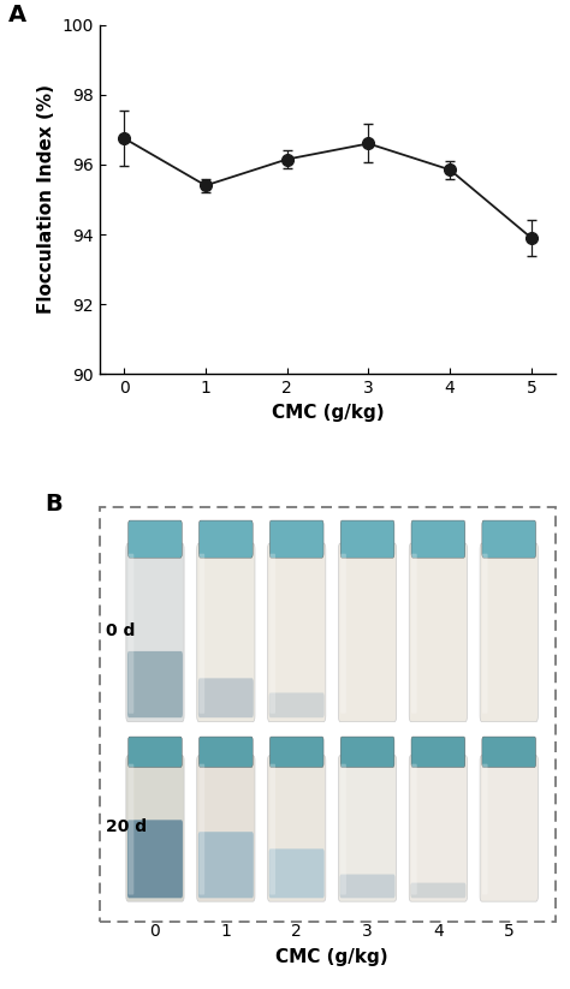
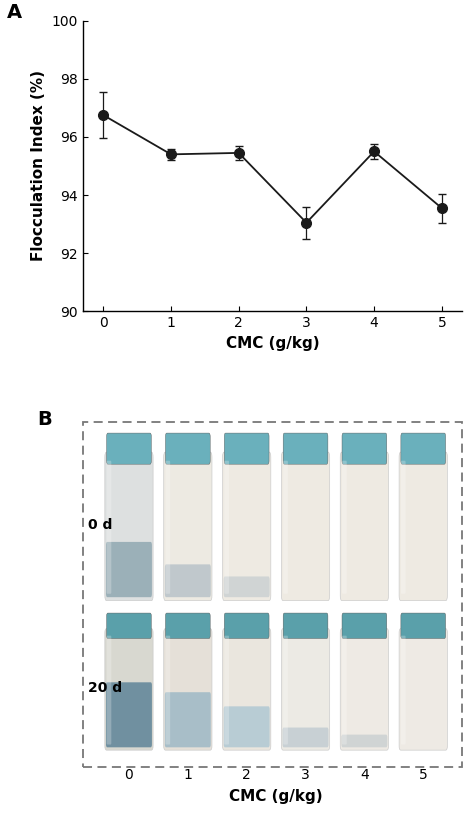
2: 96.15 -> 95.45
3: 96.60 -> 93.05
4: 95.85 -> 95.50
5: 93.90 -> 93.55
